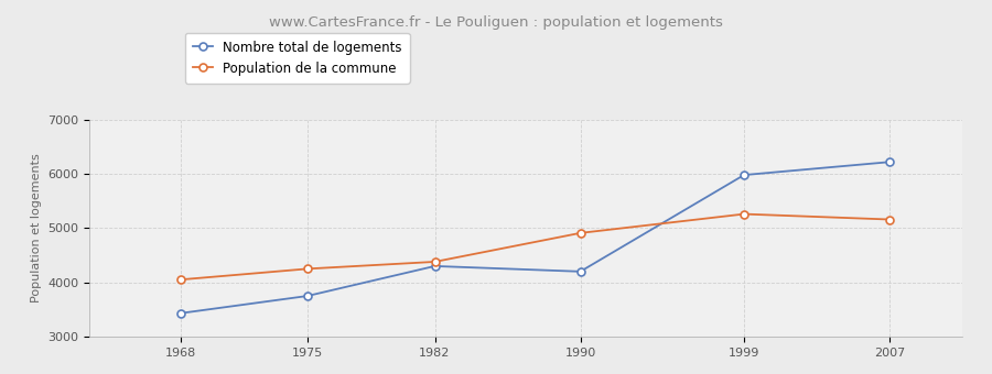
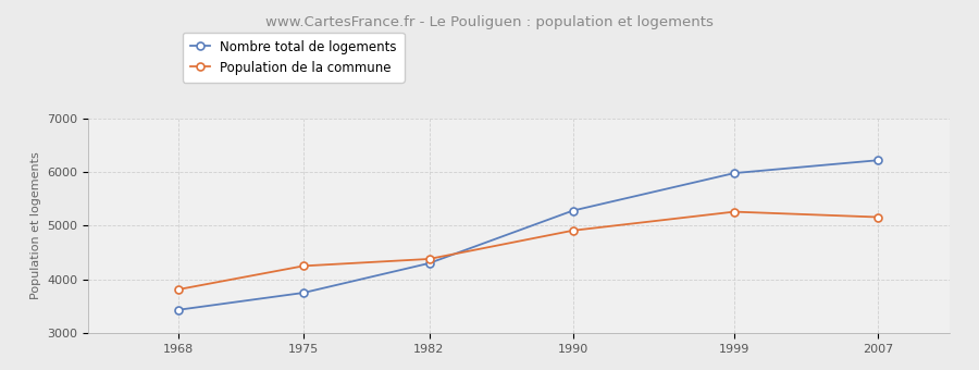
Population de la commune/1968: 4050 -> 3810
Nombre total de logements/1990: 4200 -> 5280
